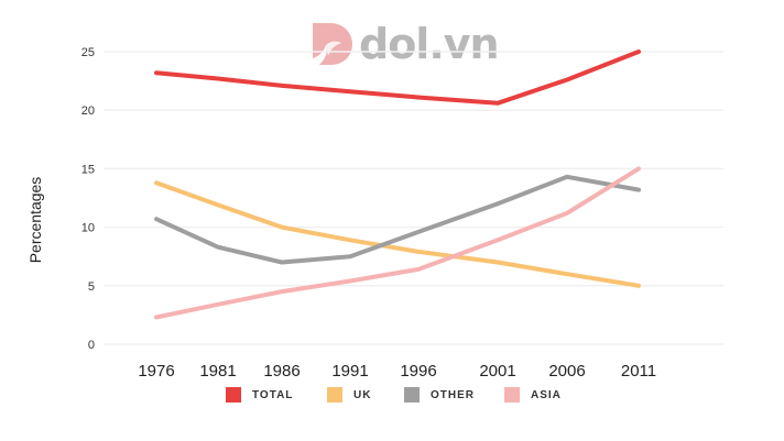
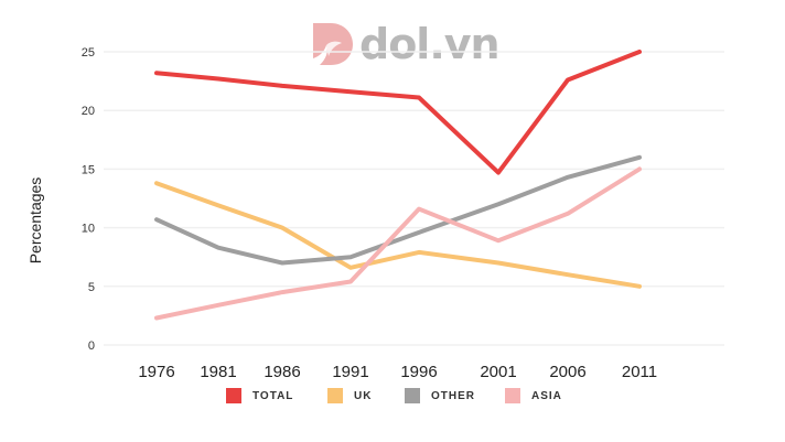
UK/1991: 8.9 -> 6.6
ASIA/1996: 6.4 -> 11.6
TOTAL/2001: 20.6 -> 14.7
OTHER/2011: 13.2 -> 16.0
